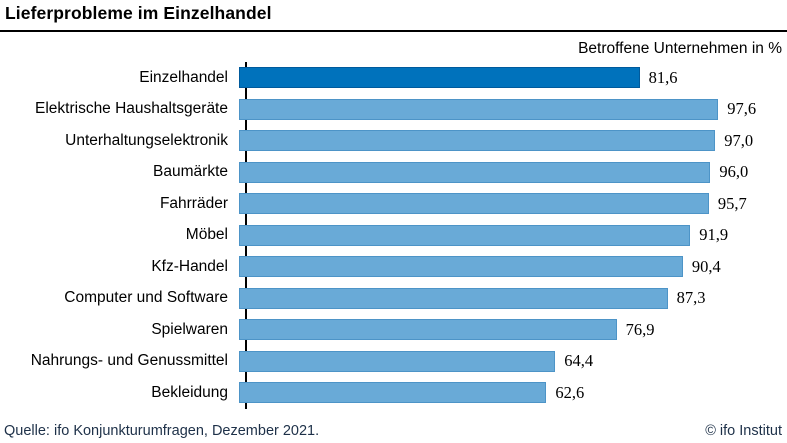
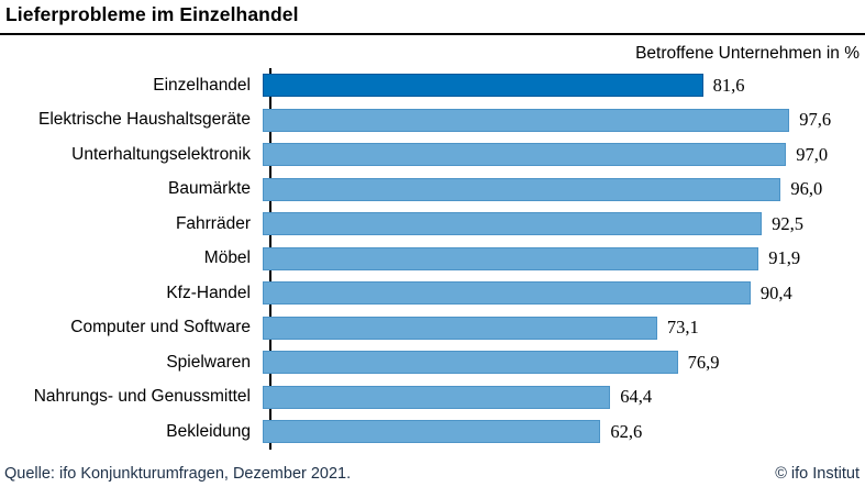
Fahrräder: 95,7 -> 92,5
Computer und Software: 87,3 -> 73,1
